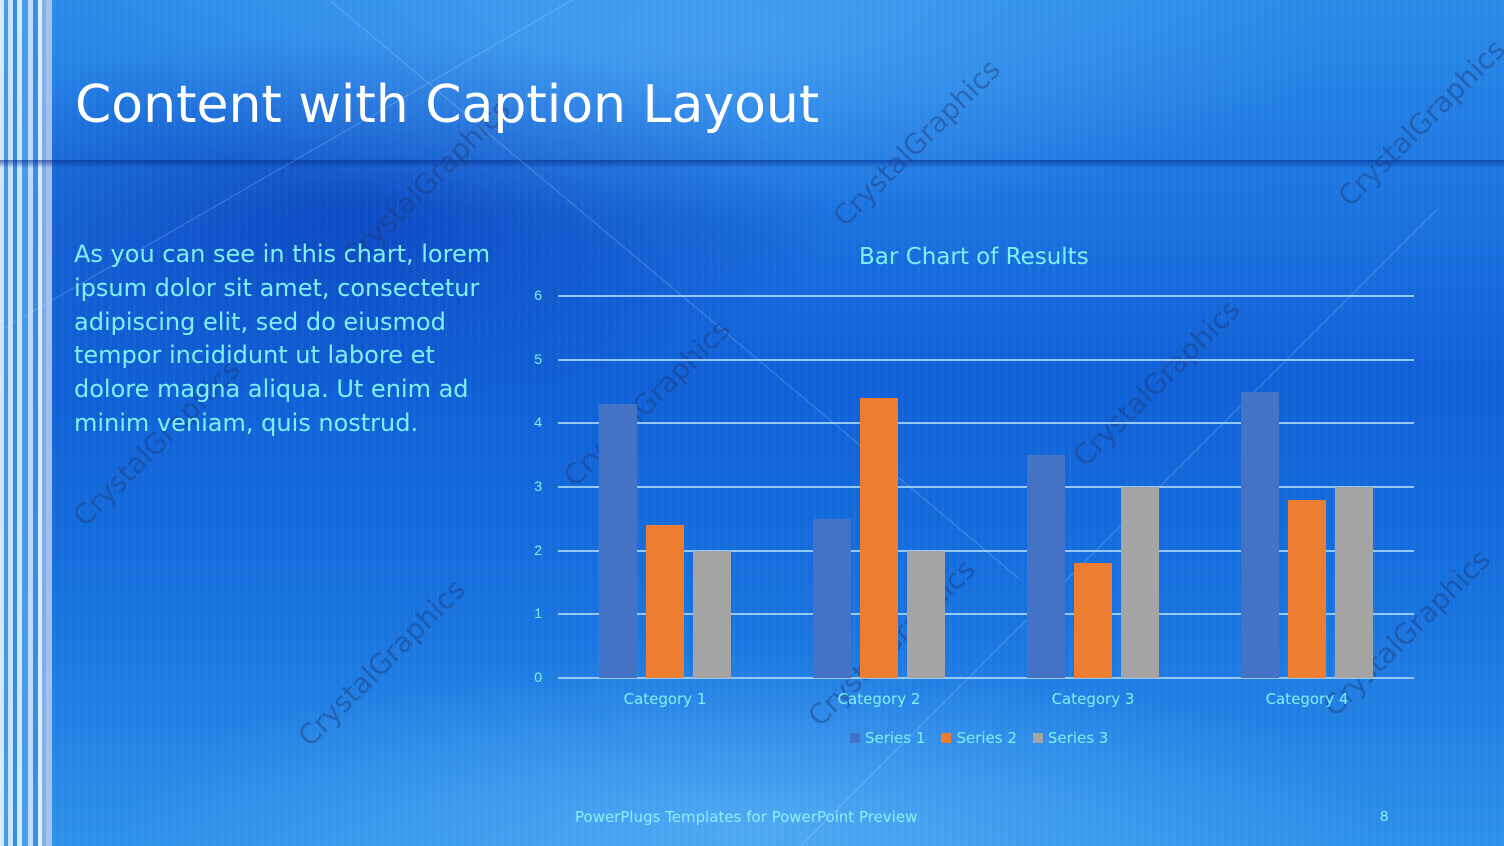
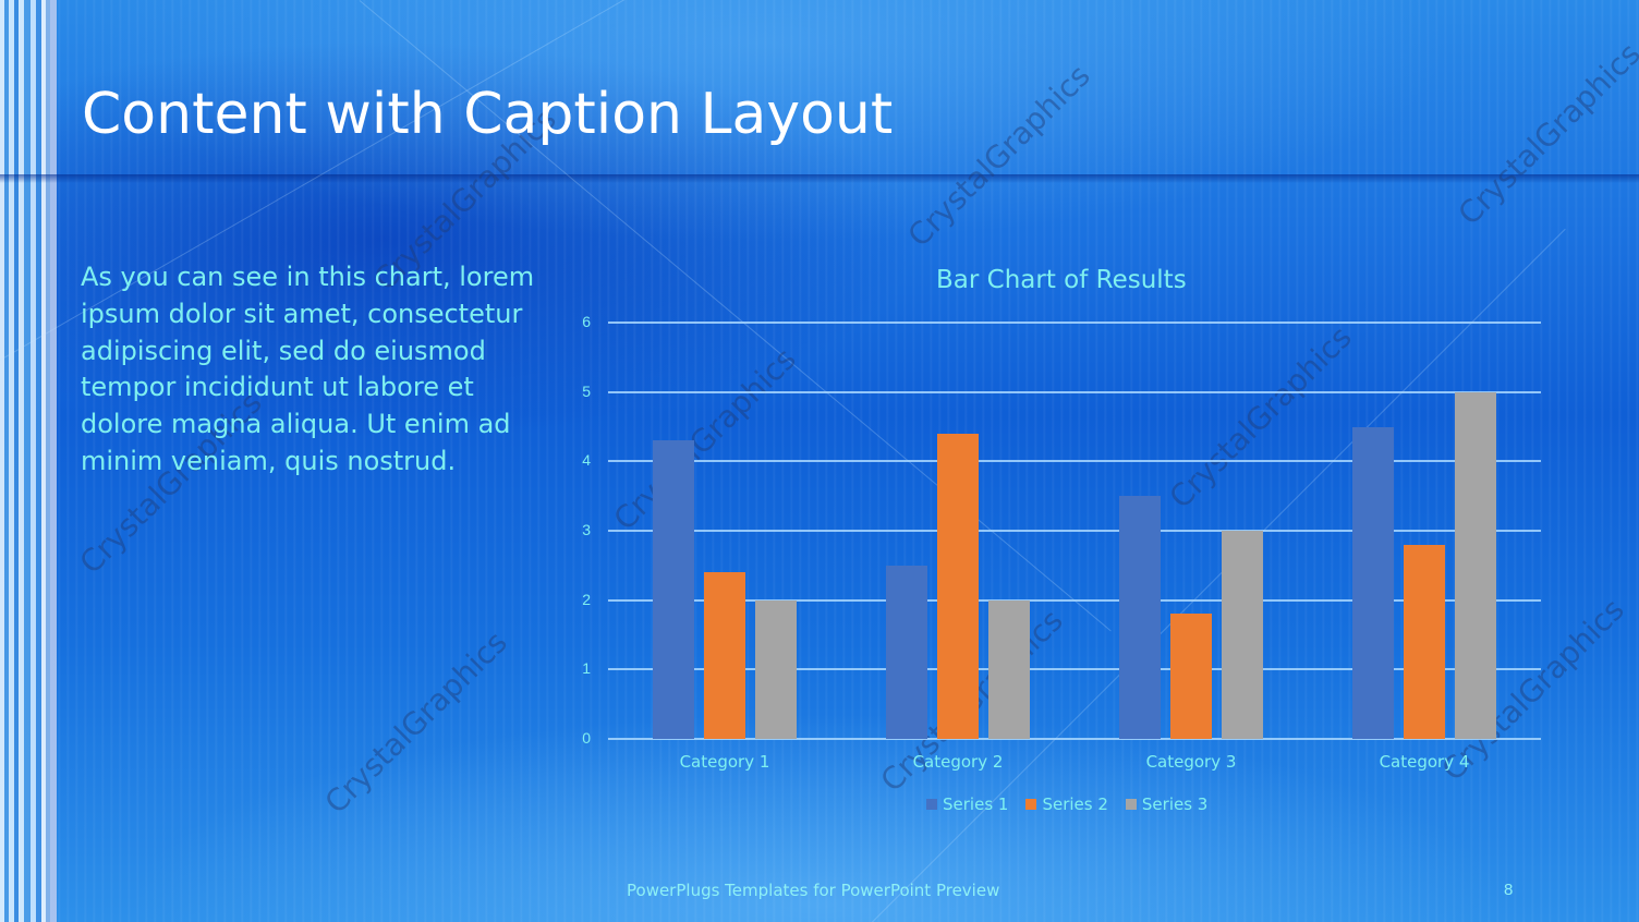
Series 3/Category 4: 3 -> 5
